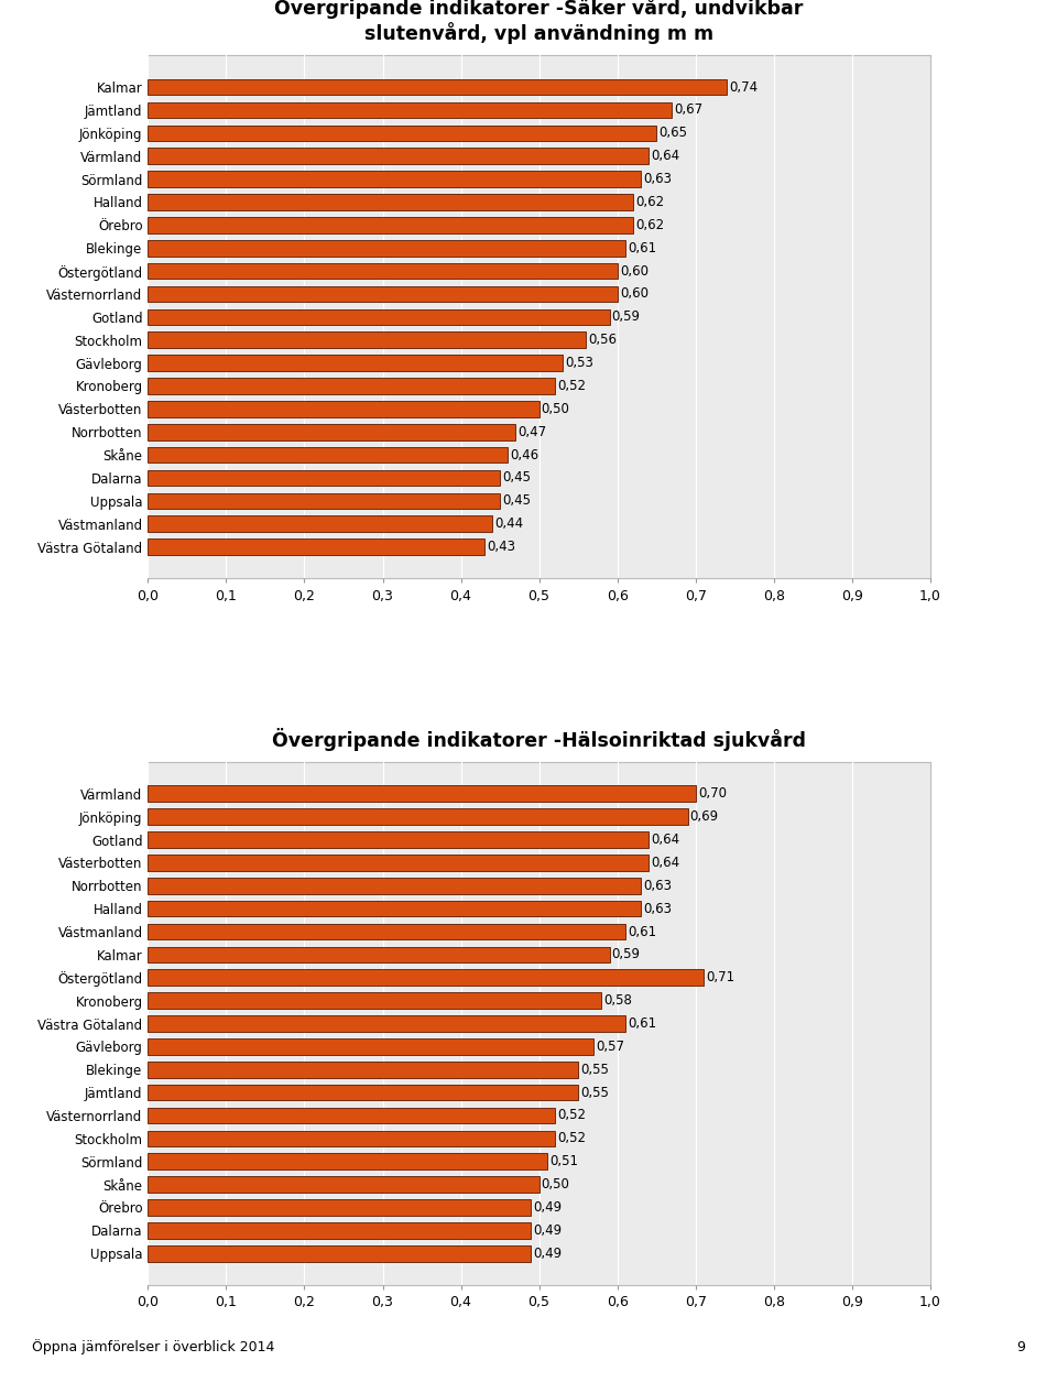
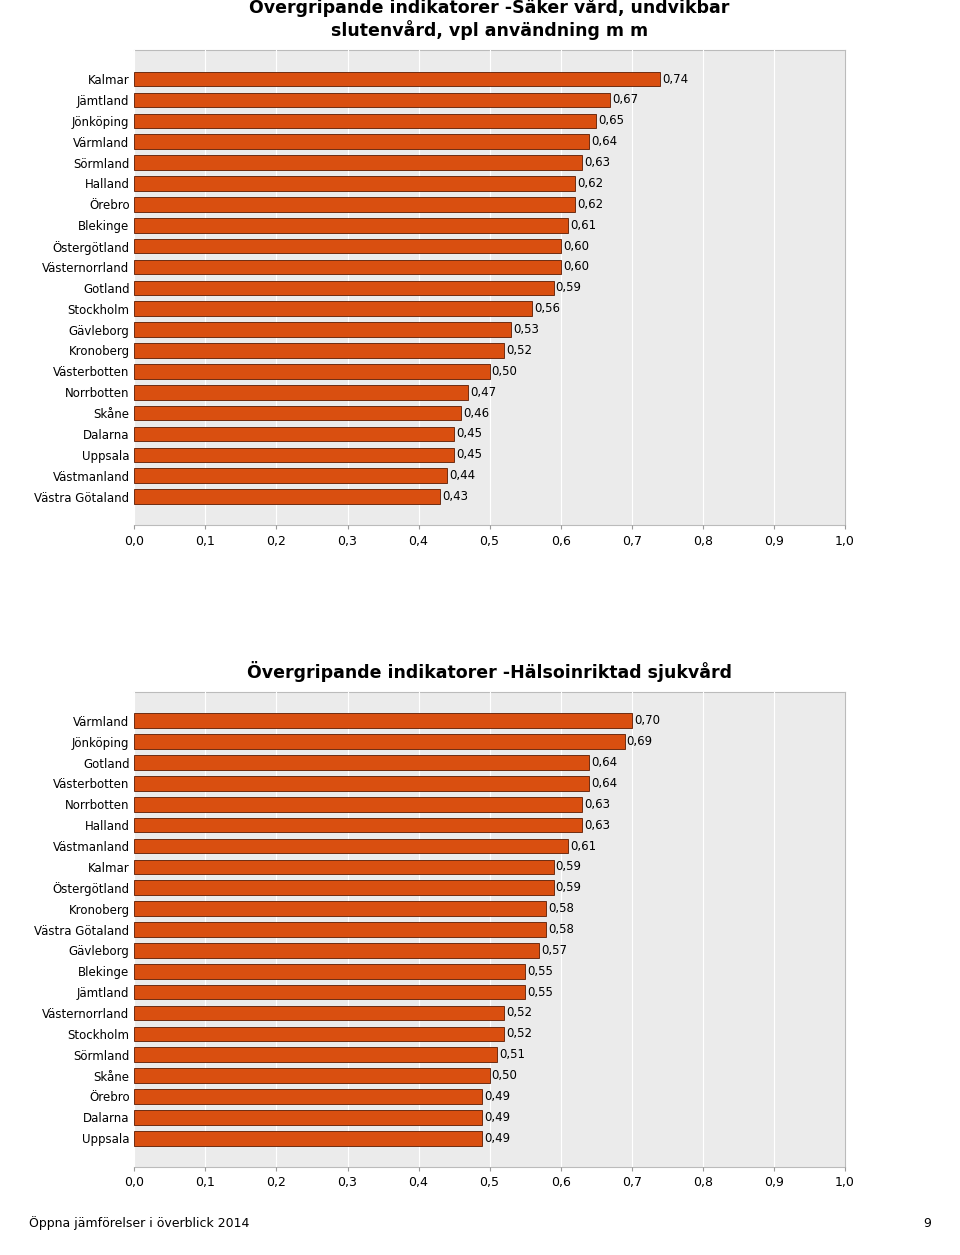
Övergripande indikatorer -Hälsoinriktad sjukvård/Östergötland: 0,71 -> 0,59
Övergripande indikatorer -Hälsoinriktad sjukvård/Västra Götaland: 0,61 -> 0,58
